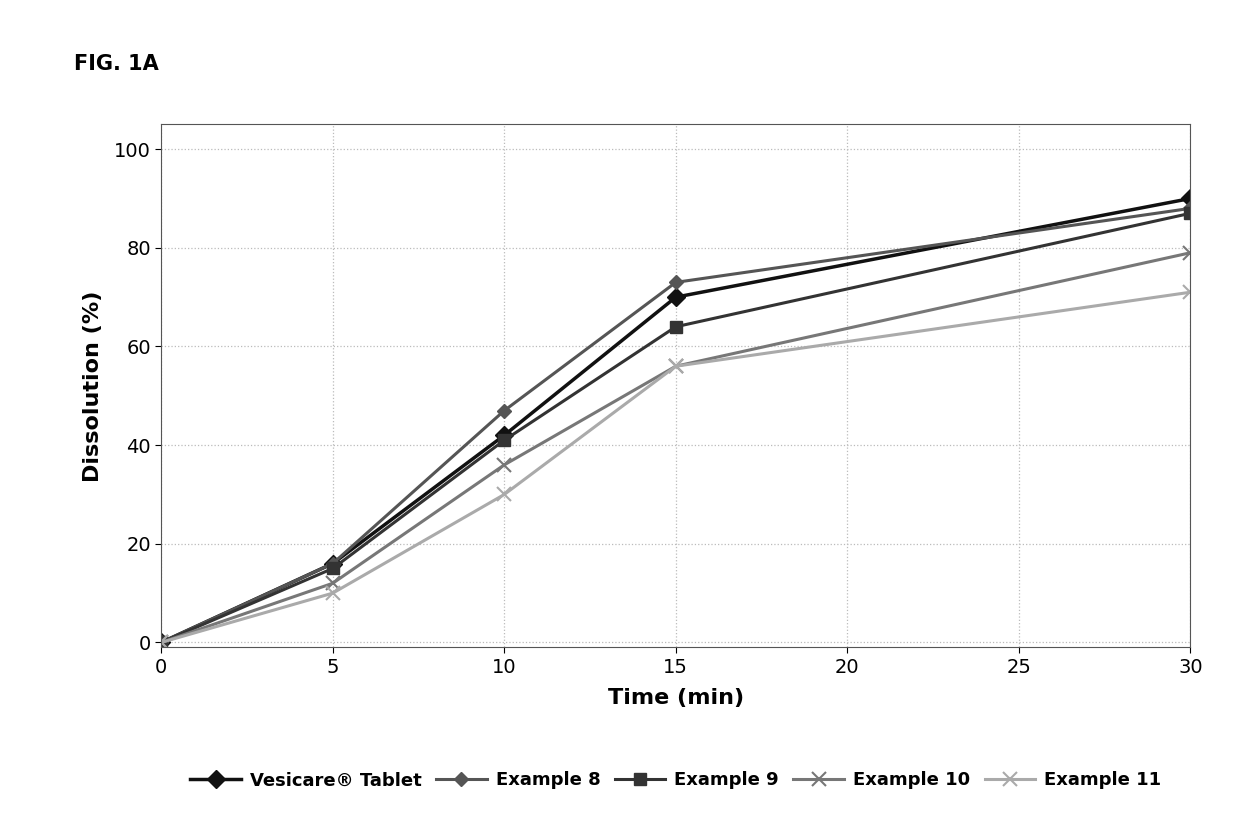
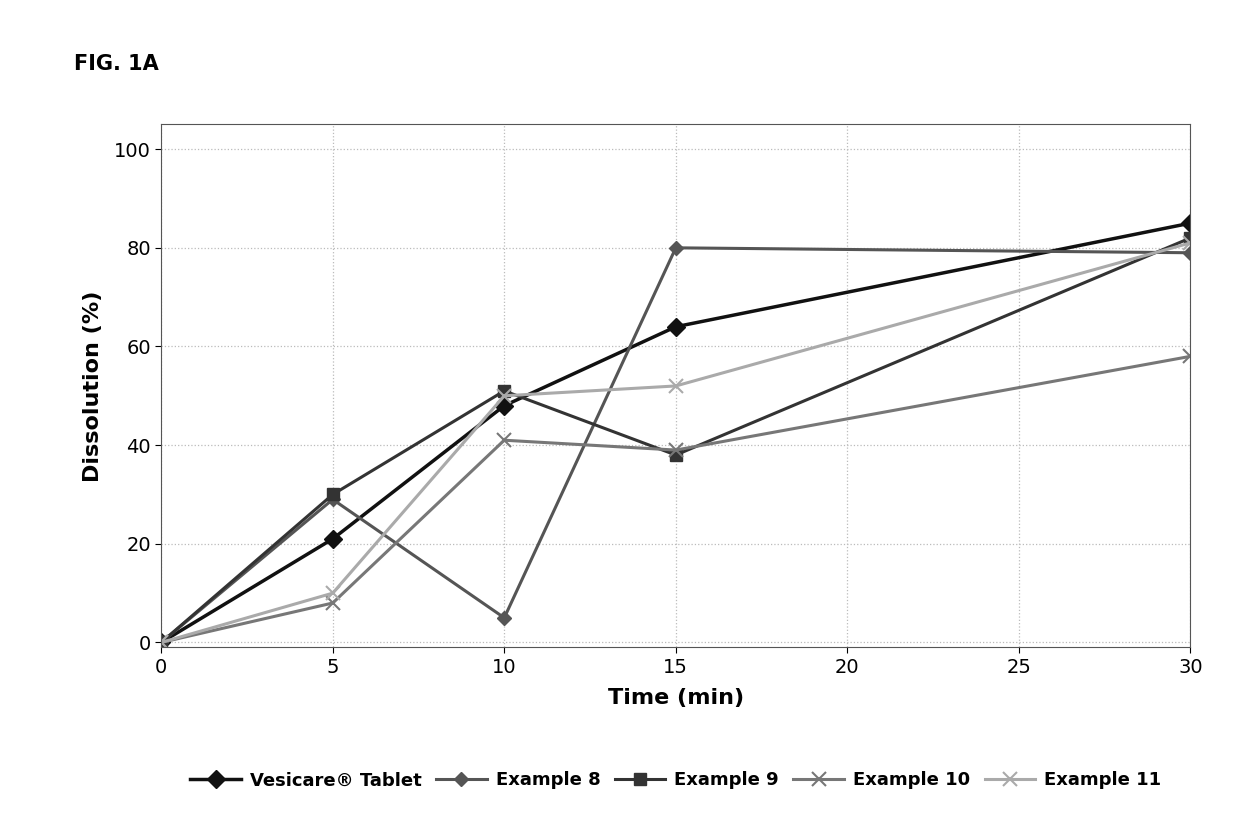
Vesicare® Tablet/5: 16 -> 21
Example 8/5: 16 -> 29
Example 9/5: 15 -> 30
Example 10/5: 12 -> 8
Vesicare® Tablet/10: 42 -> 48
Example 8/10: 47 -> 5
Example 9/10: 41 -> 51
Example 10/10: 36 -> 41
Example 11/10: 30 -> 50
Vesicare® Tablet/15: 70 -> 64
Example 8/15: 73 -> 80
Example 9/15: 64 -> 38
Example 10/15: 56 -> 39
Example 11/15: 56 -> 52
Vesicare® Tablet/30: 90 -> 85
Example 8/30: 88 -> 79
Example 9/30: 87 -> 82
Example 10/30: 79 -> 58
Example 11/30: 71 -> 81
